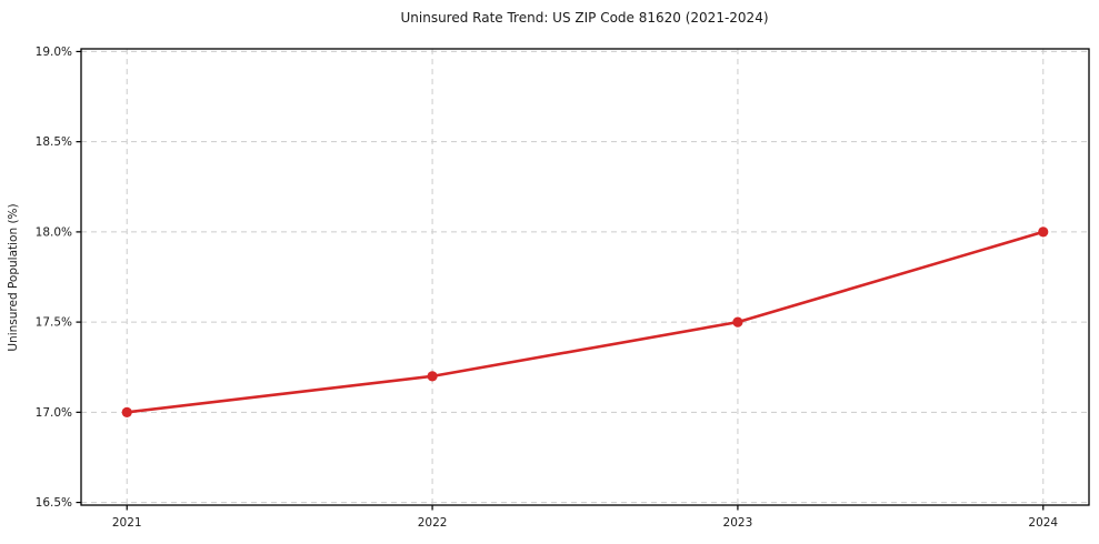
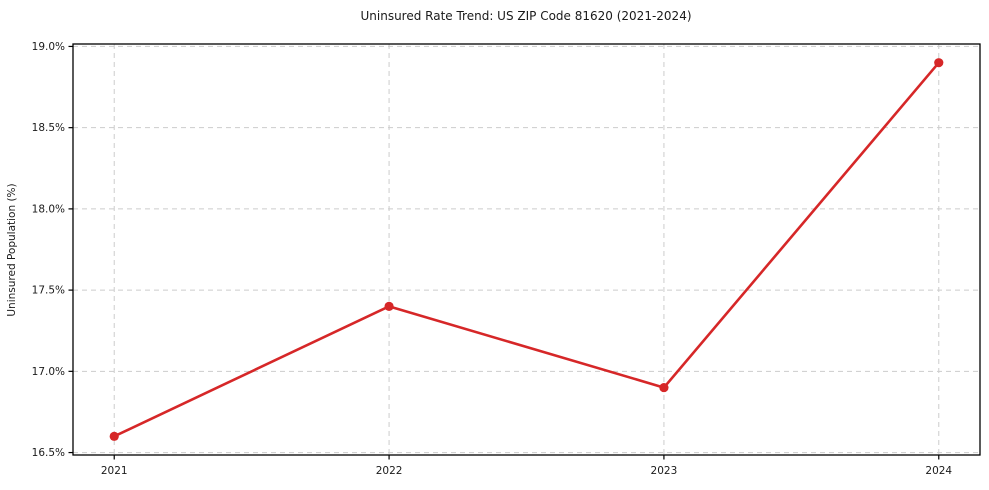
2021: 17.0% -> 16.6%
2022: 17.2% -> 17.4%
2023: 17.5% -> 16.9%
2024: 18.0% -> 18.9%
